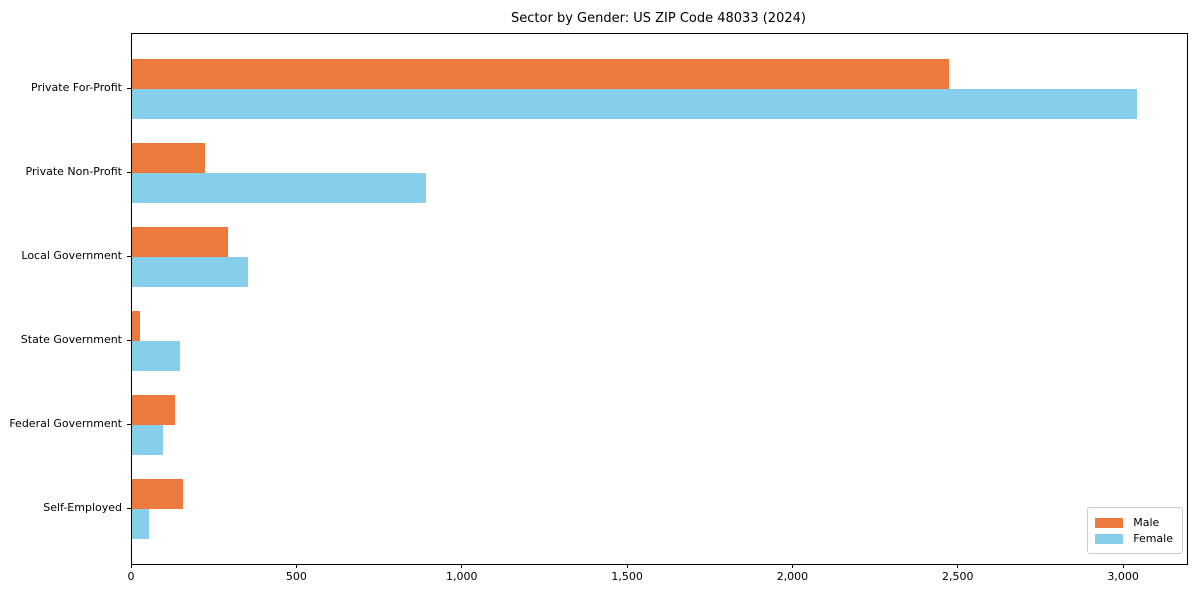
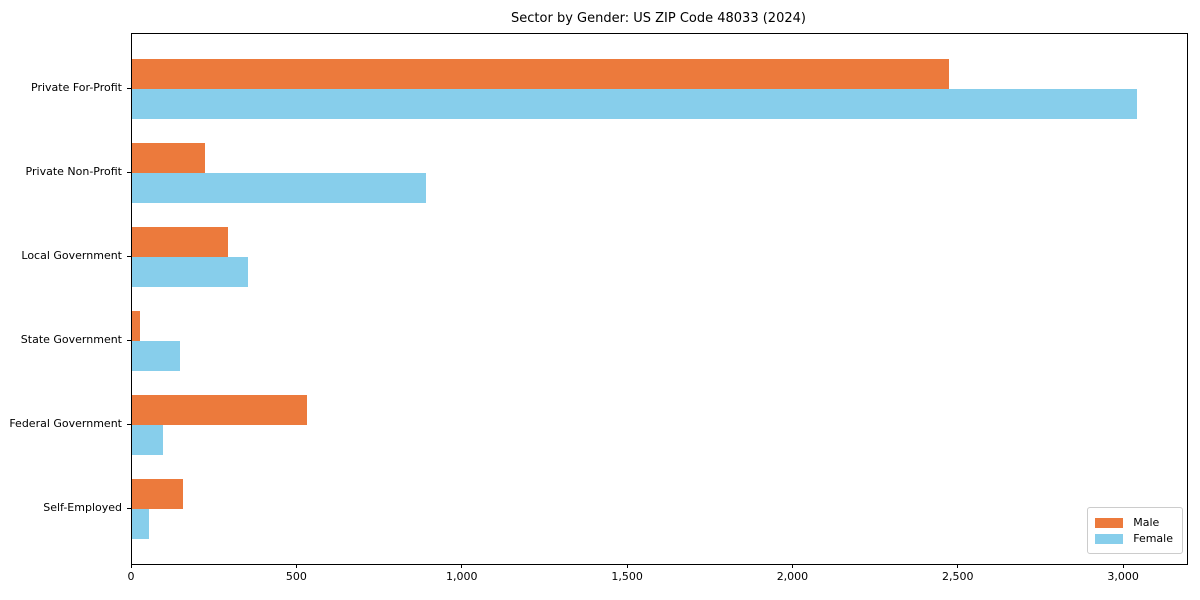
Male/Federal Government: 130 -> 530
